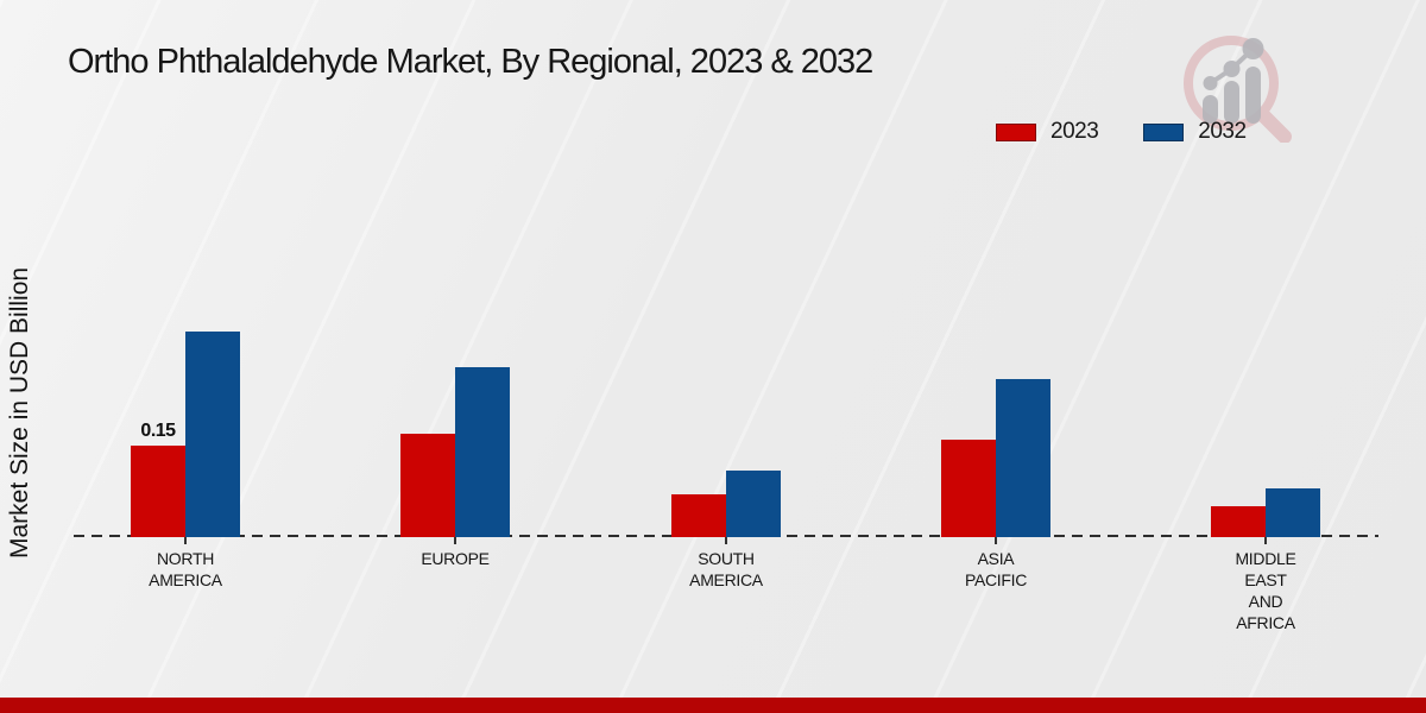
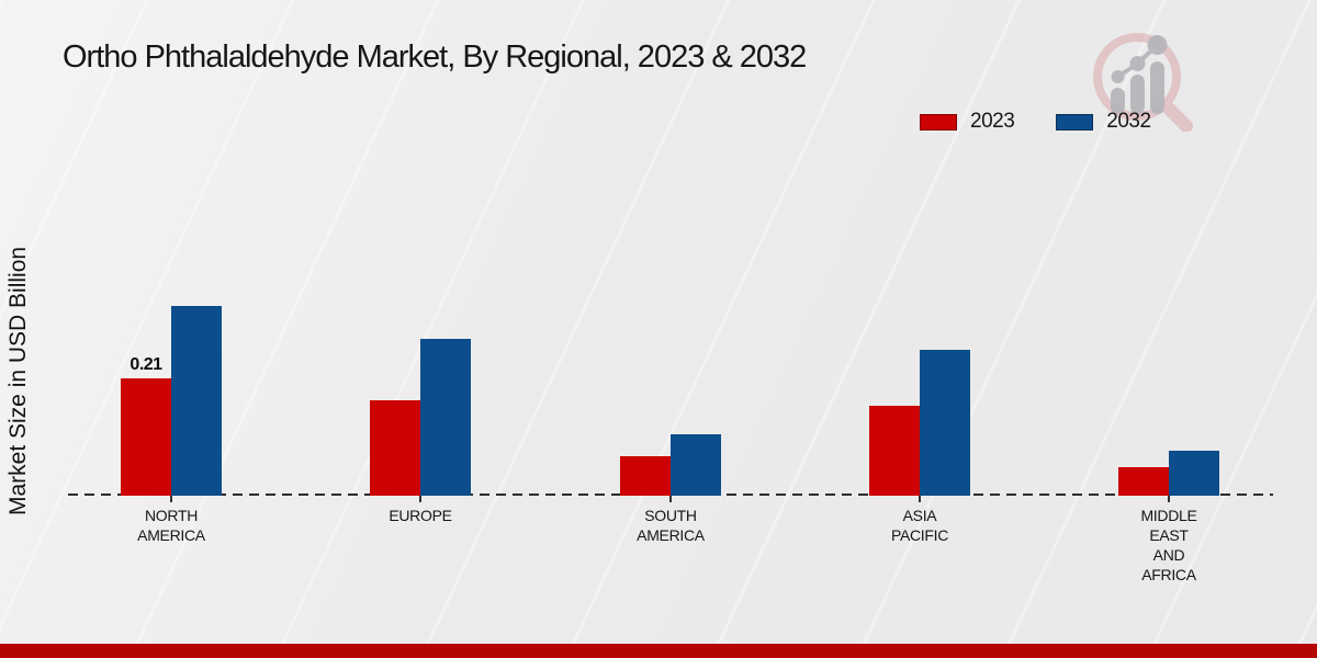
2023/NORTH AMERICA: 0.15 -> 0.21
